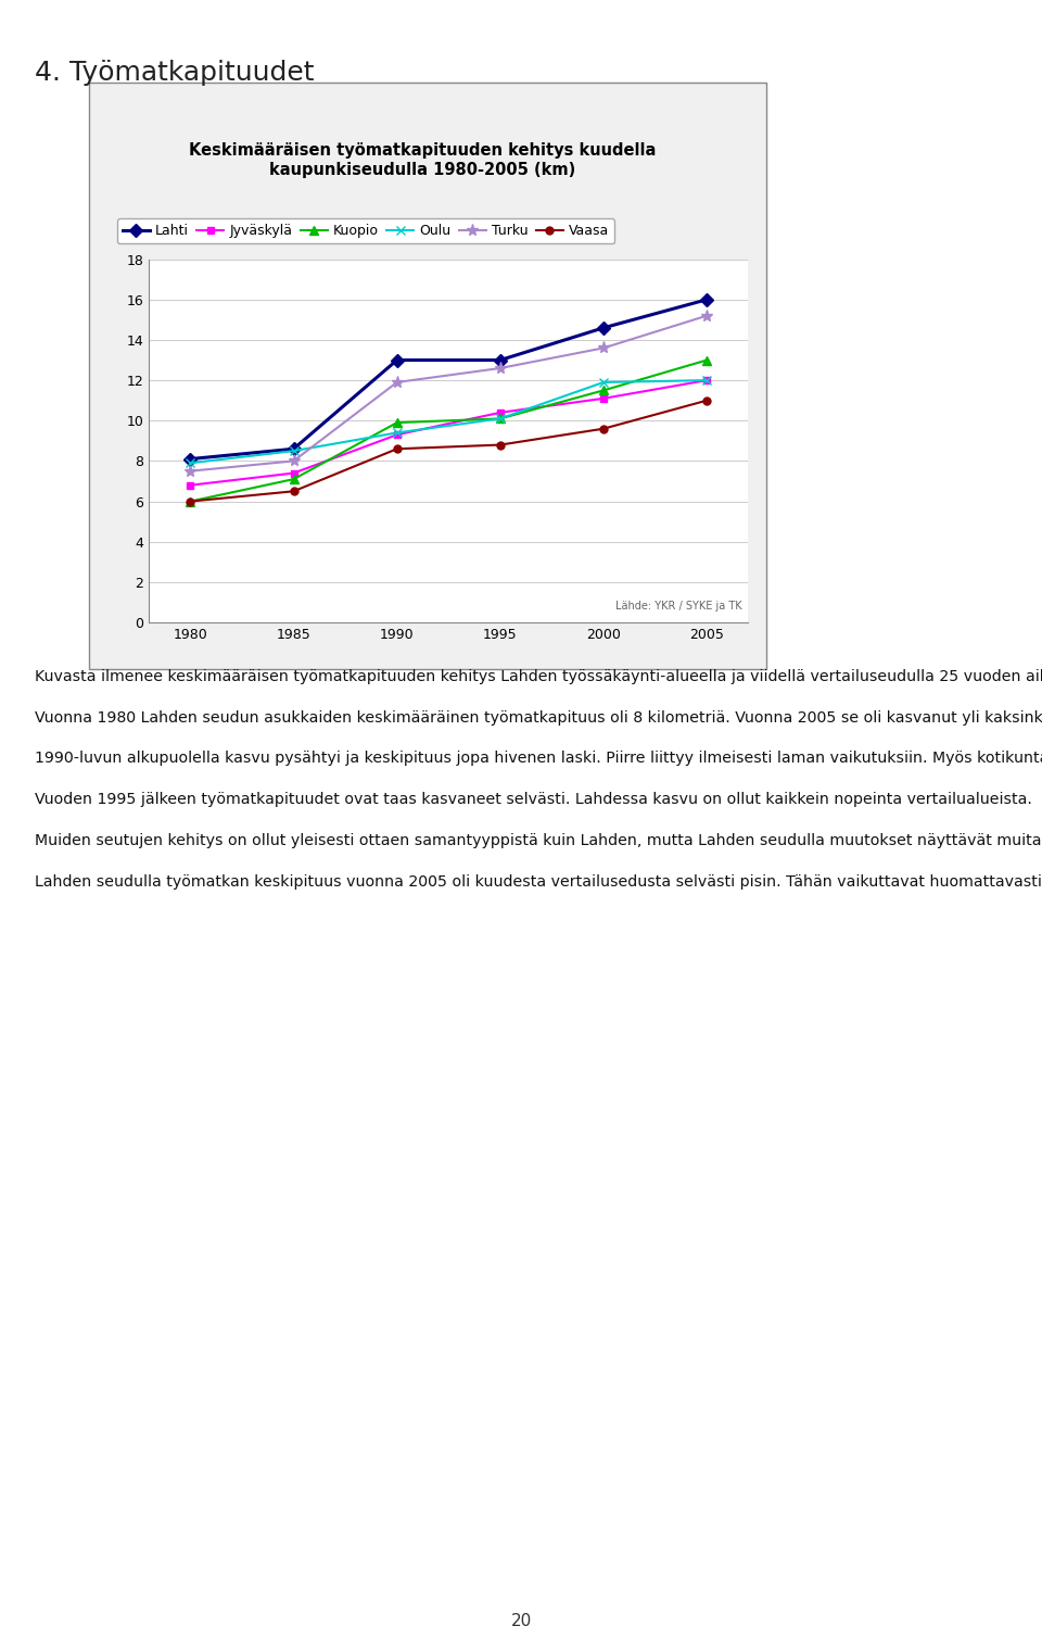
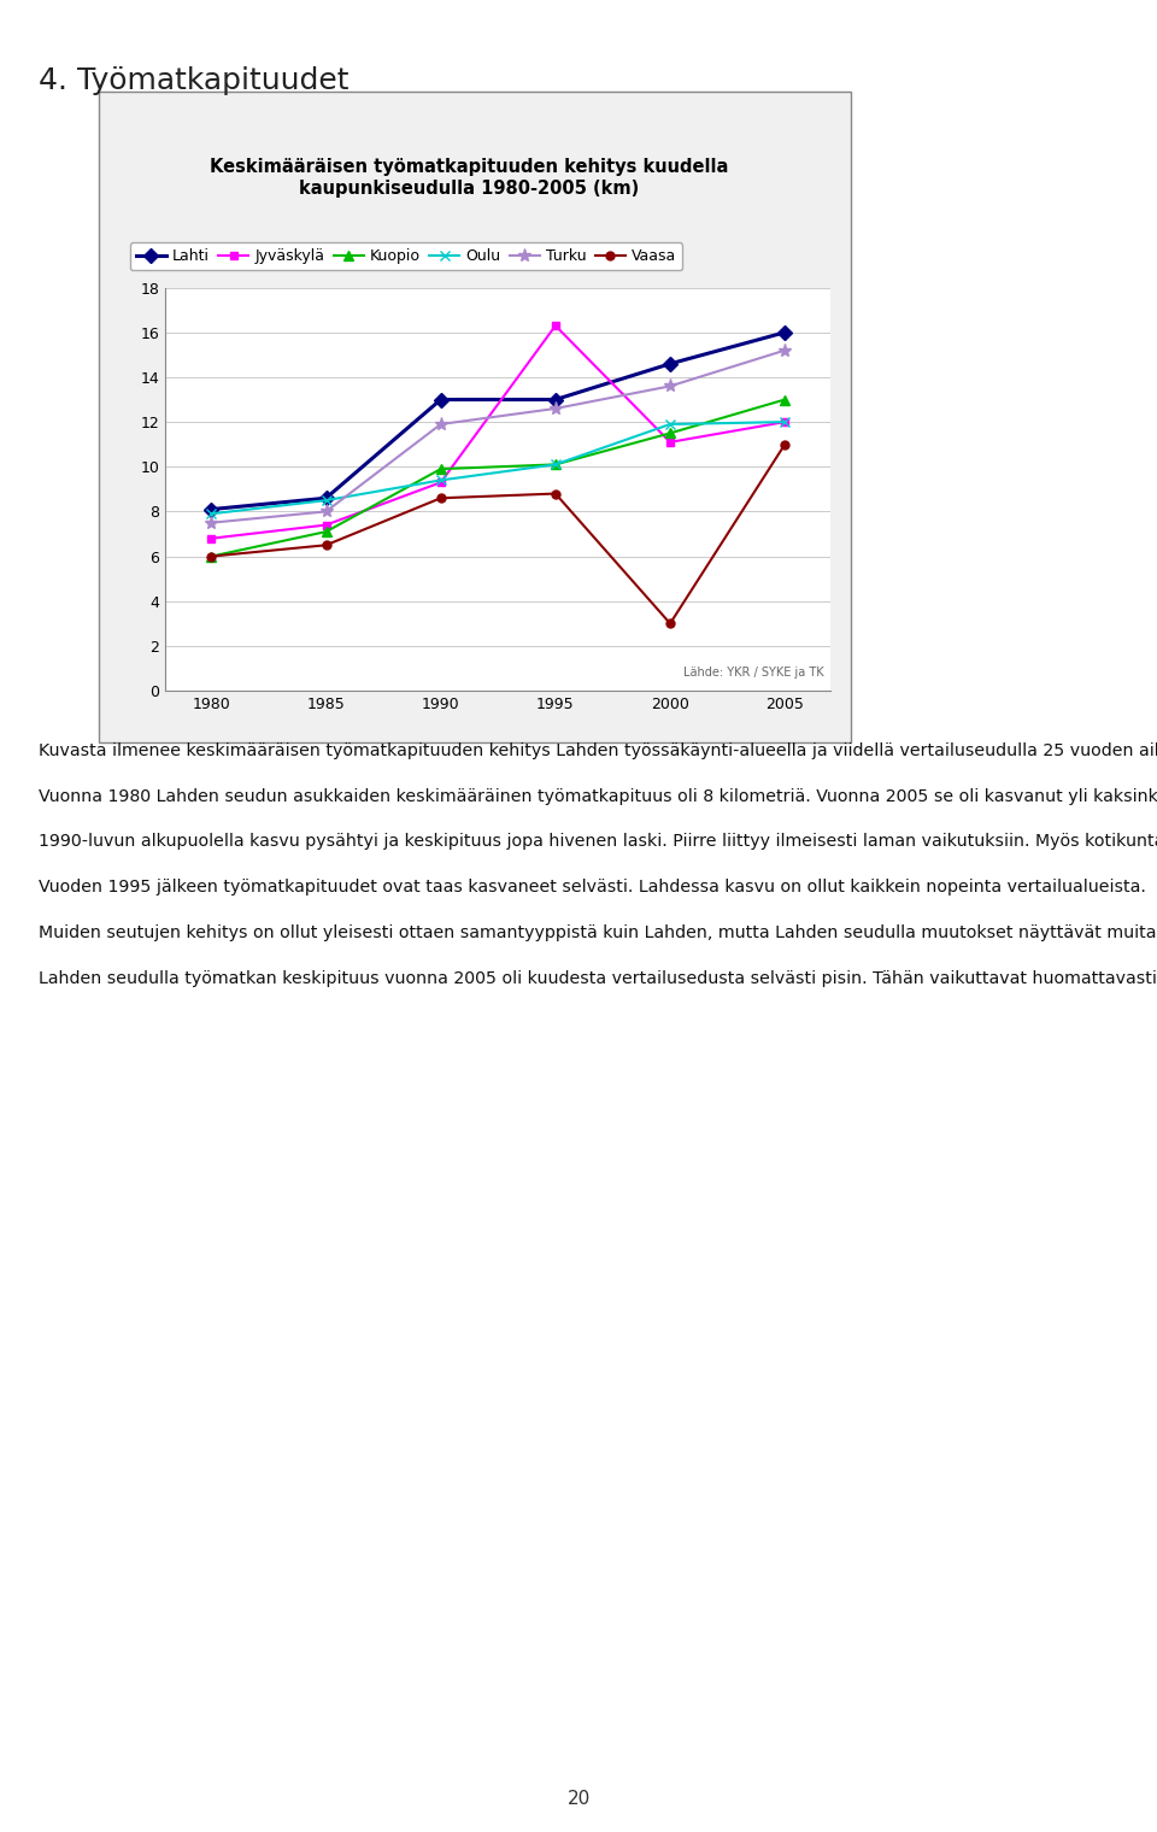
Jyväskylä/1995: 10.4 -> 16.3
Vaasa/2000: 9.6 -> 3.0
